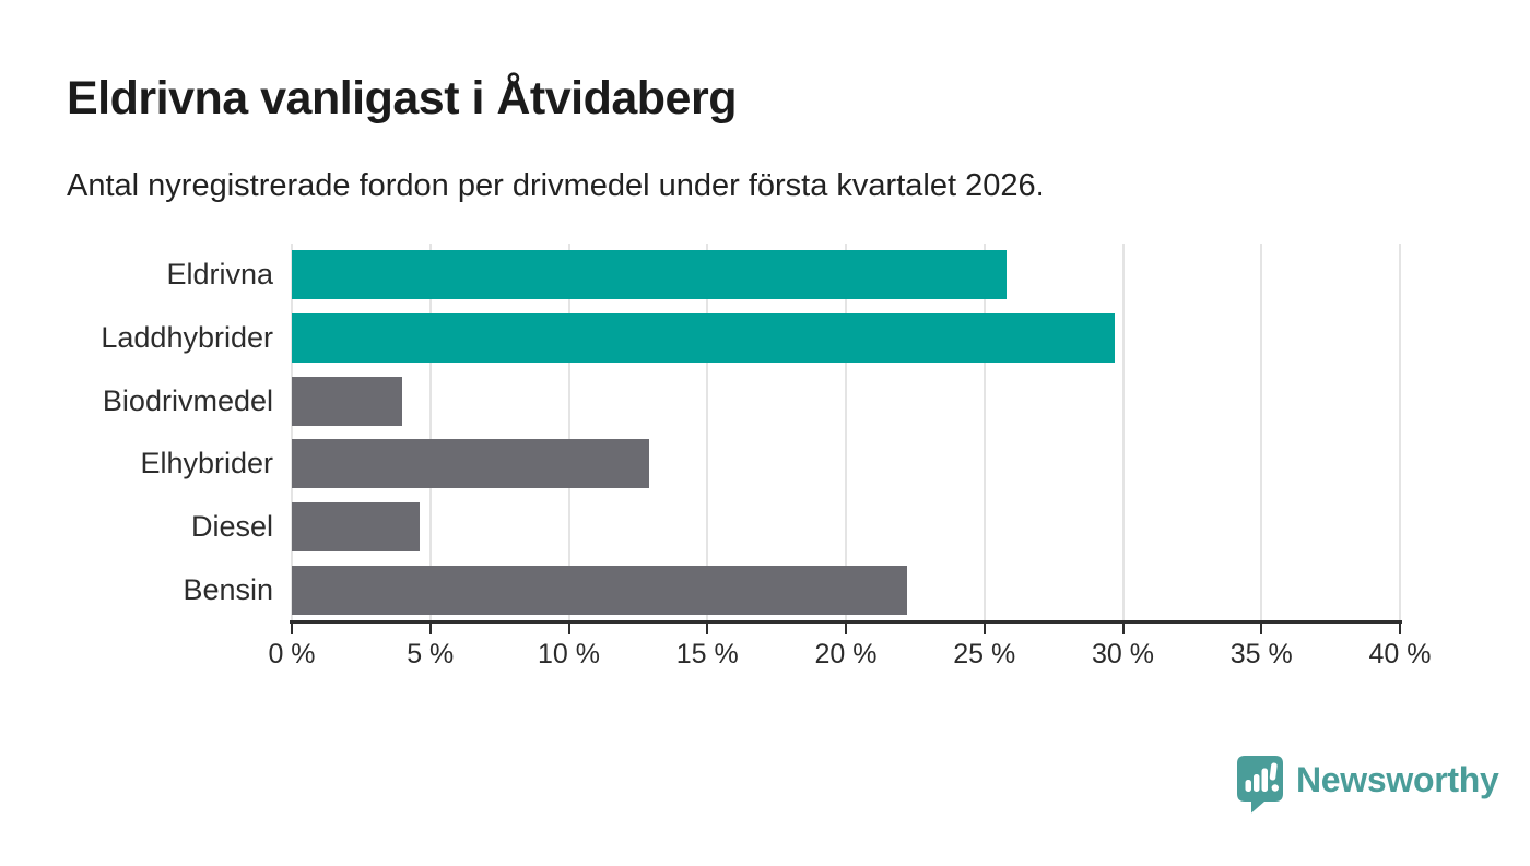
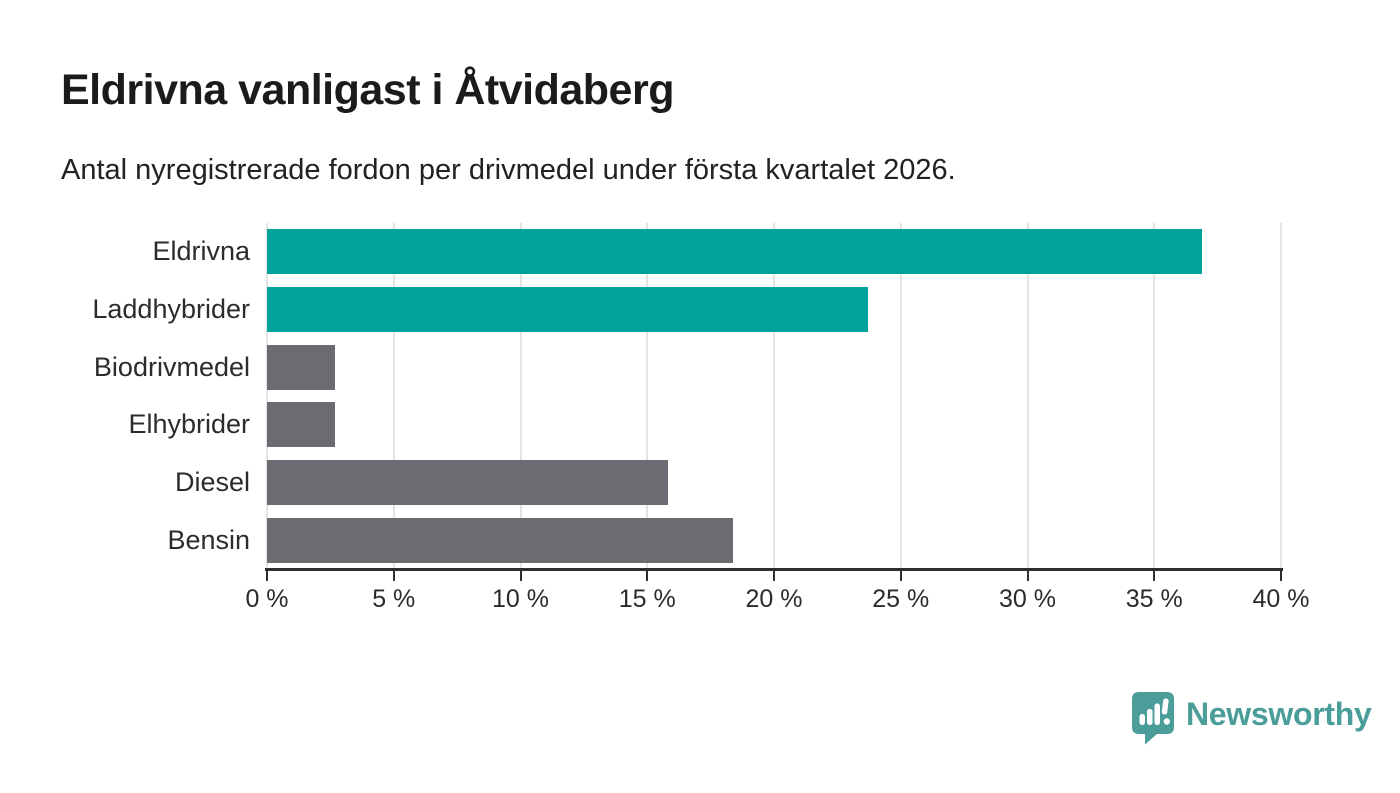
Eldrivna: 25.8% -> 36.9%
Laddhybrider: 29.7% -> 23.7%
Biodrivmedel: 4.0% -> 2.7%
Elhybrider: 12.9% -> 2.7%
Diesel: 4.6% -> 15.8%
Bensin: 22.2% -> 18.4%
